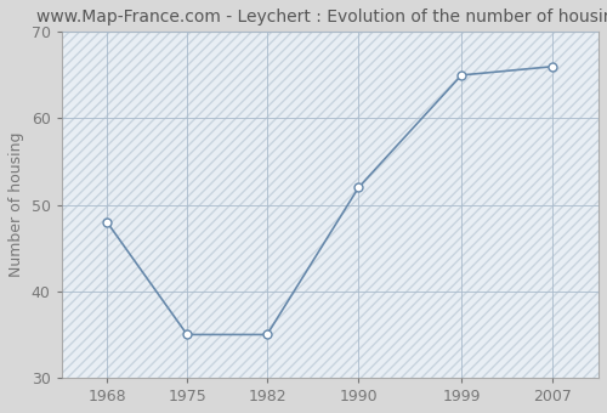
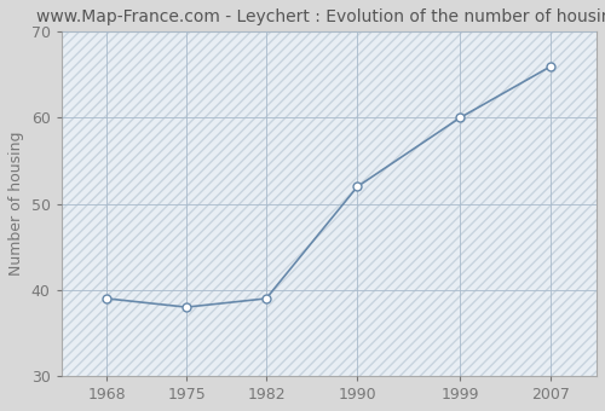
1968: 48 -> 39
1975: 35 -> 38
1982: 35 -> 39
1999: 65 -> 60
